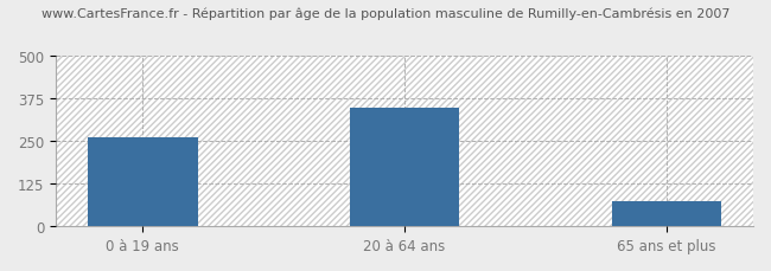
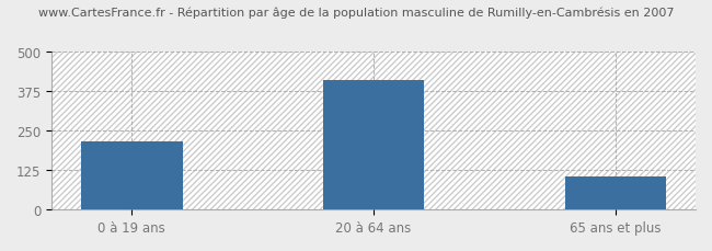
0 à 19 ans: 260 -> 215
20 à 64 ans: 345 -> 410
65 ans et plus: 75 -> 105
